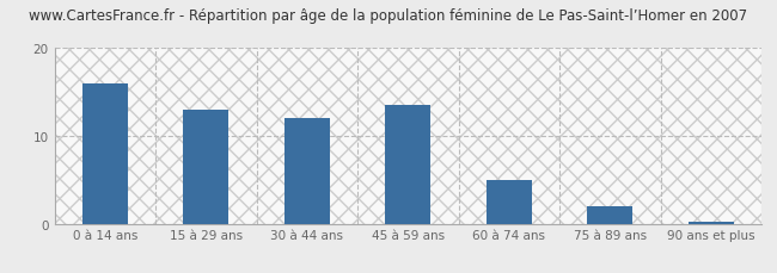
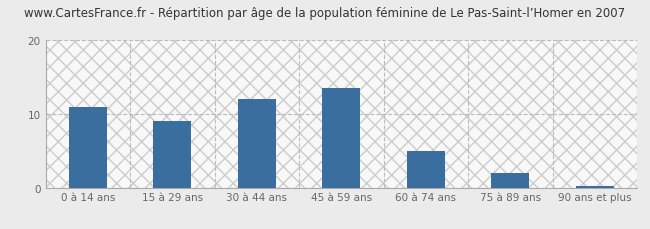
0 à 14 ans: 16.0 -> 11.0
15 à 29 ans: 13.0 -> 9.0
